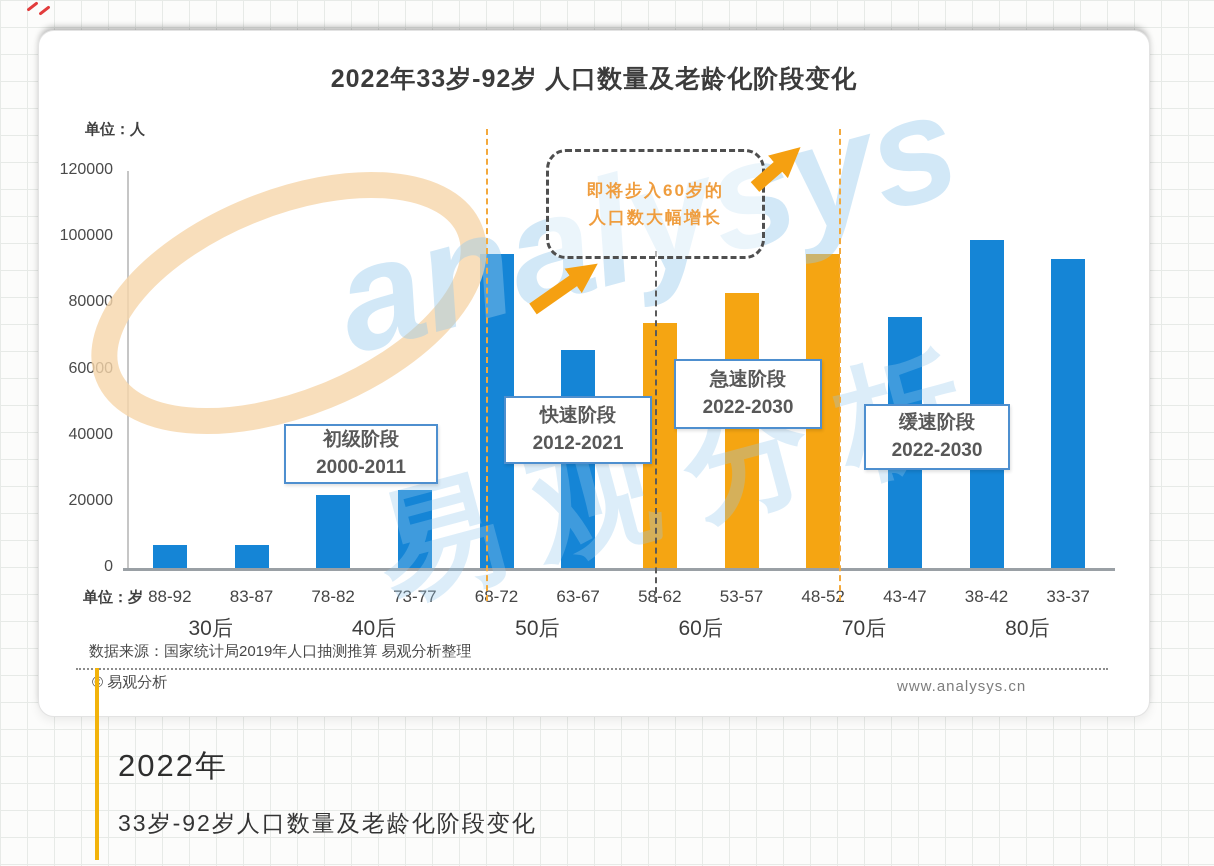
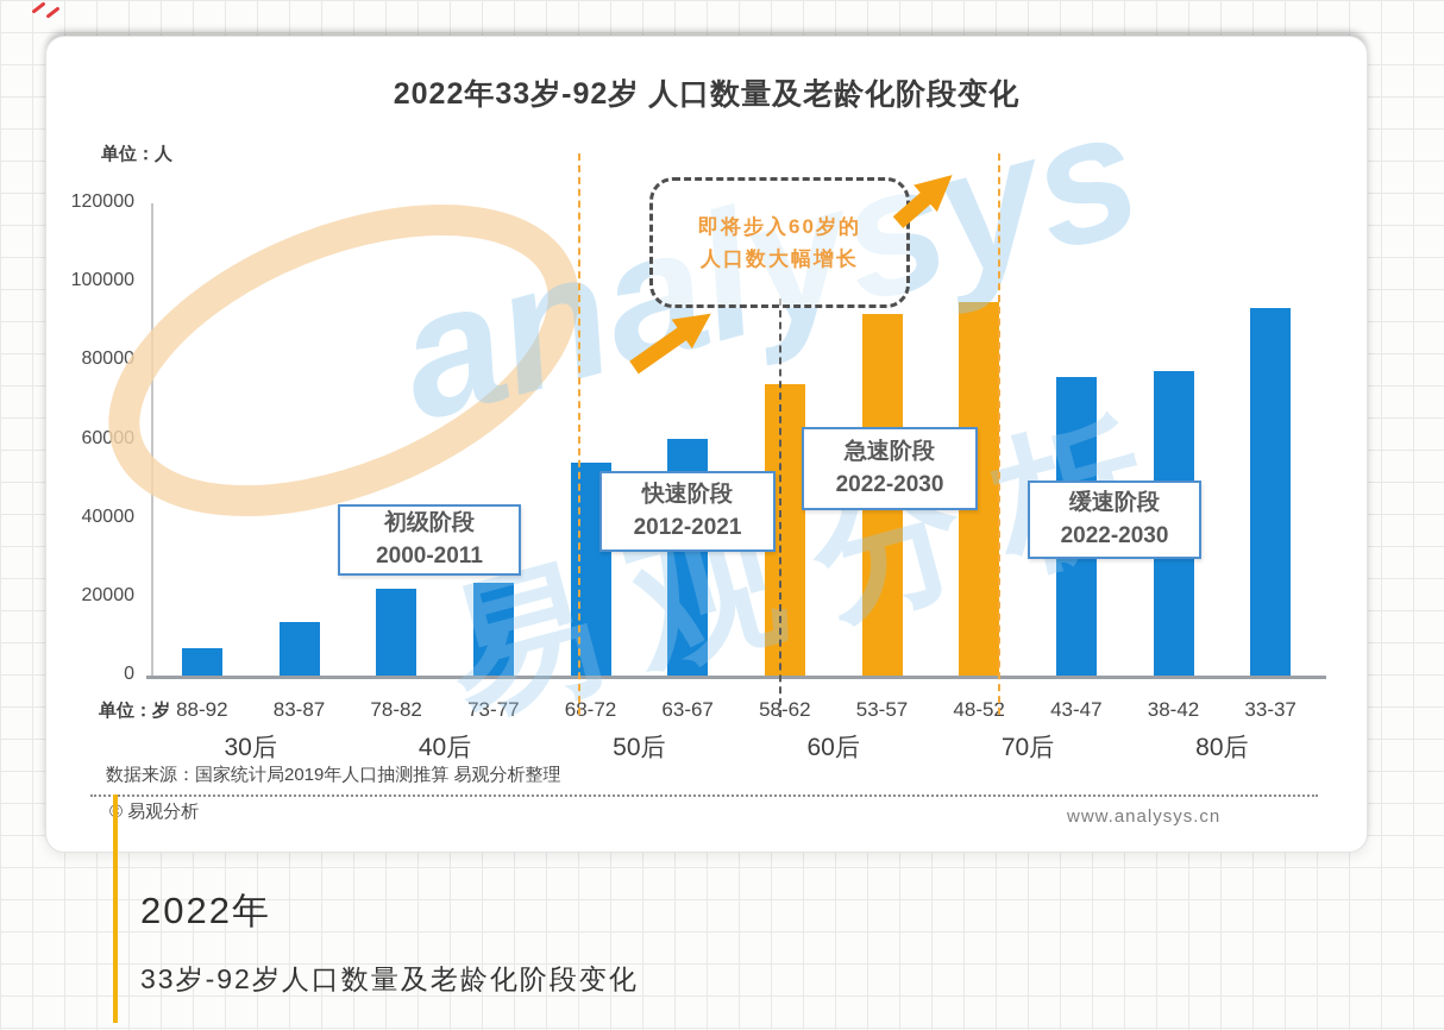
83-87: 7000 -> 14000
68-72: 95000 -> 54000
63-67: 66000 -> 60000
53-57: 83000 -> 92000
38-42: 99000 -> 78000
